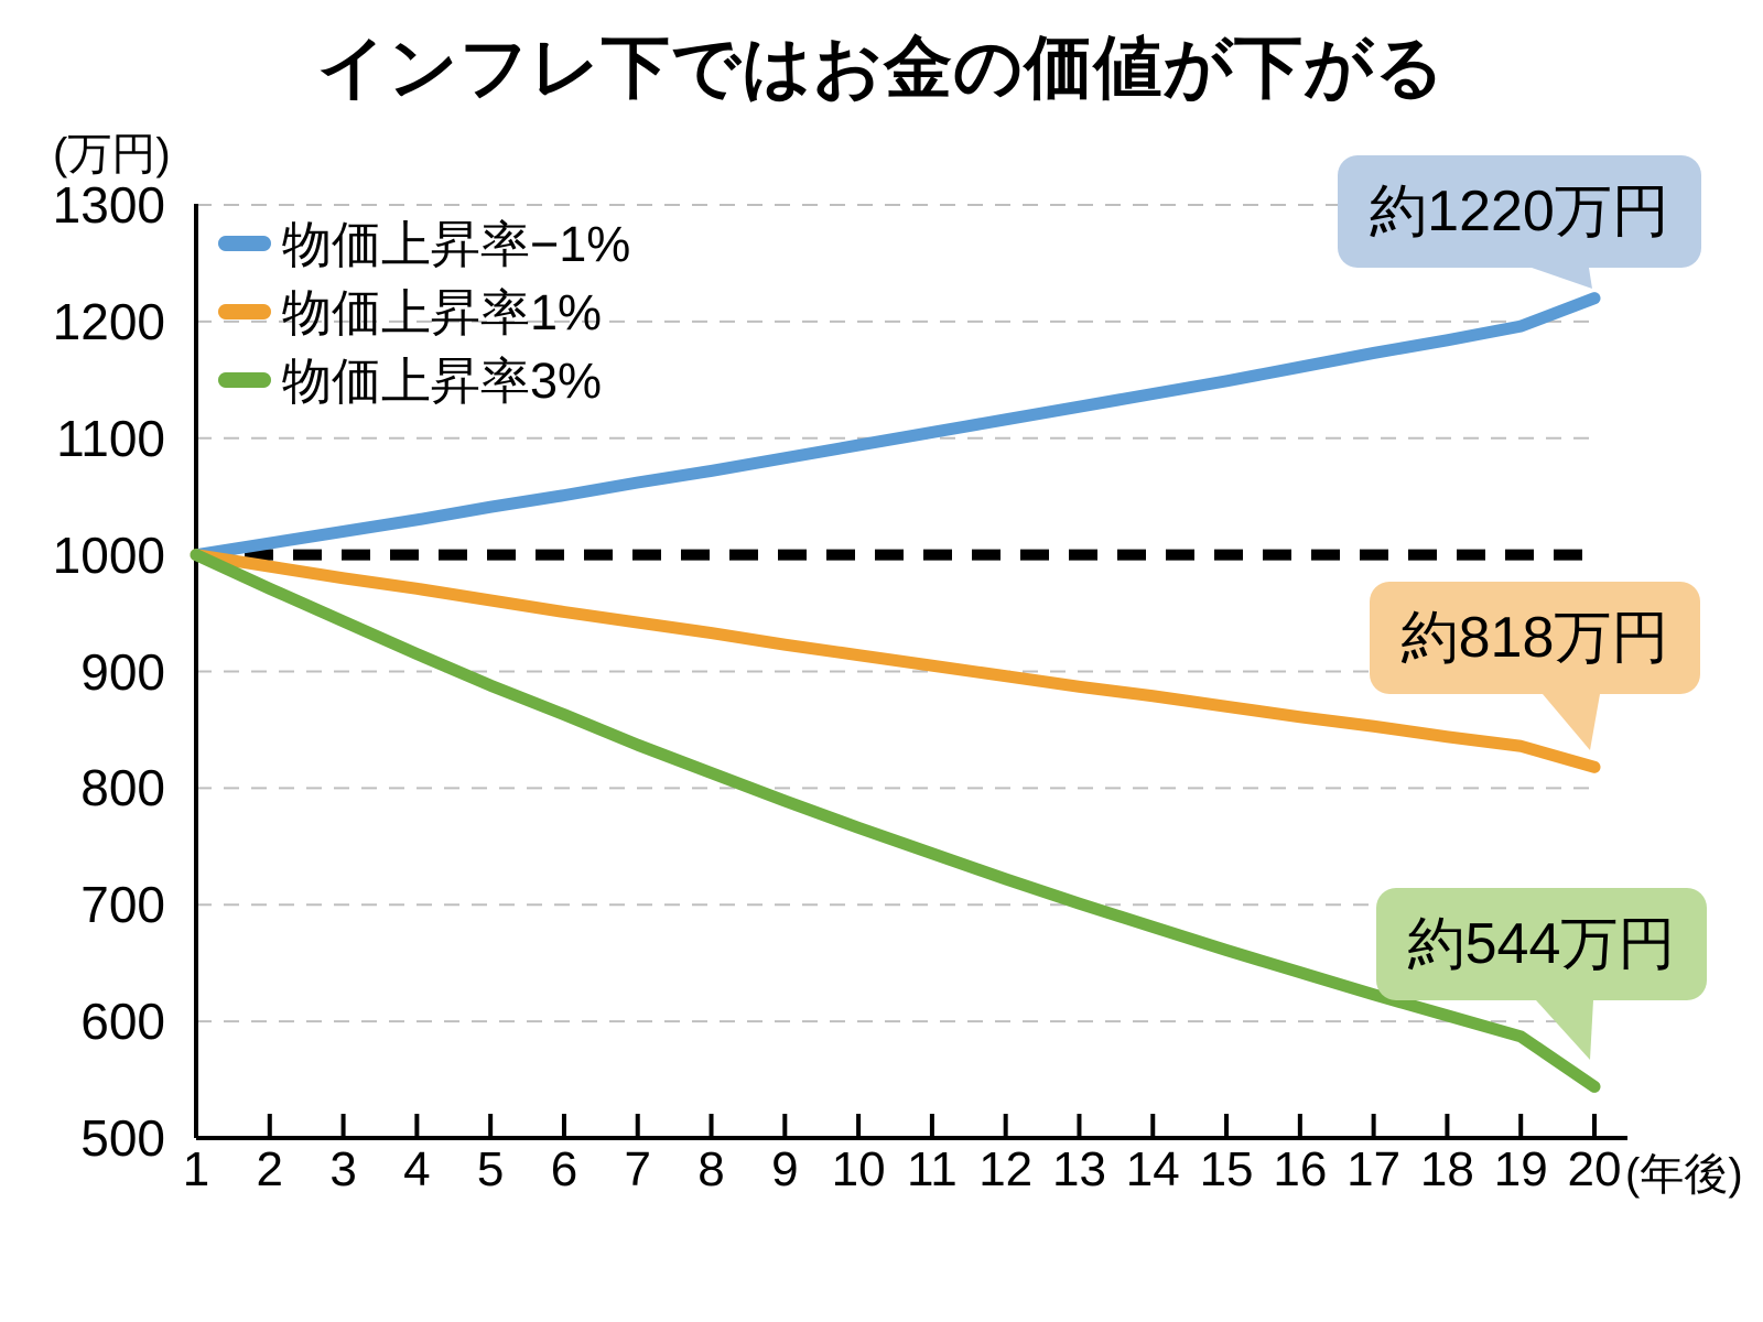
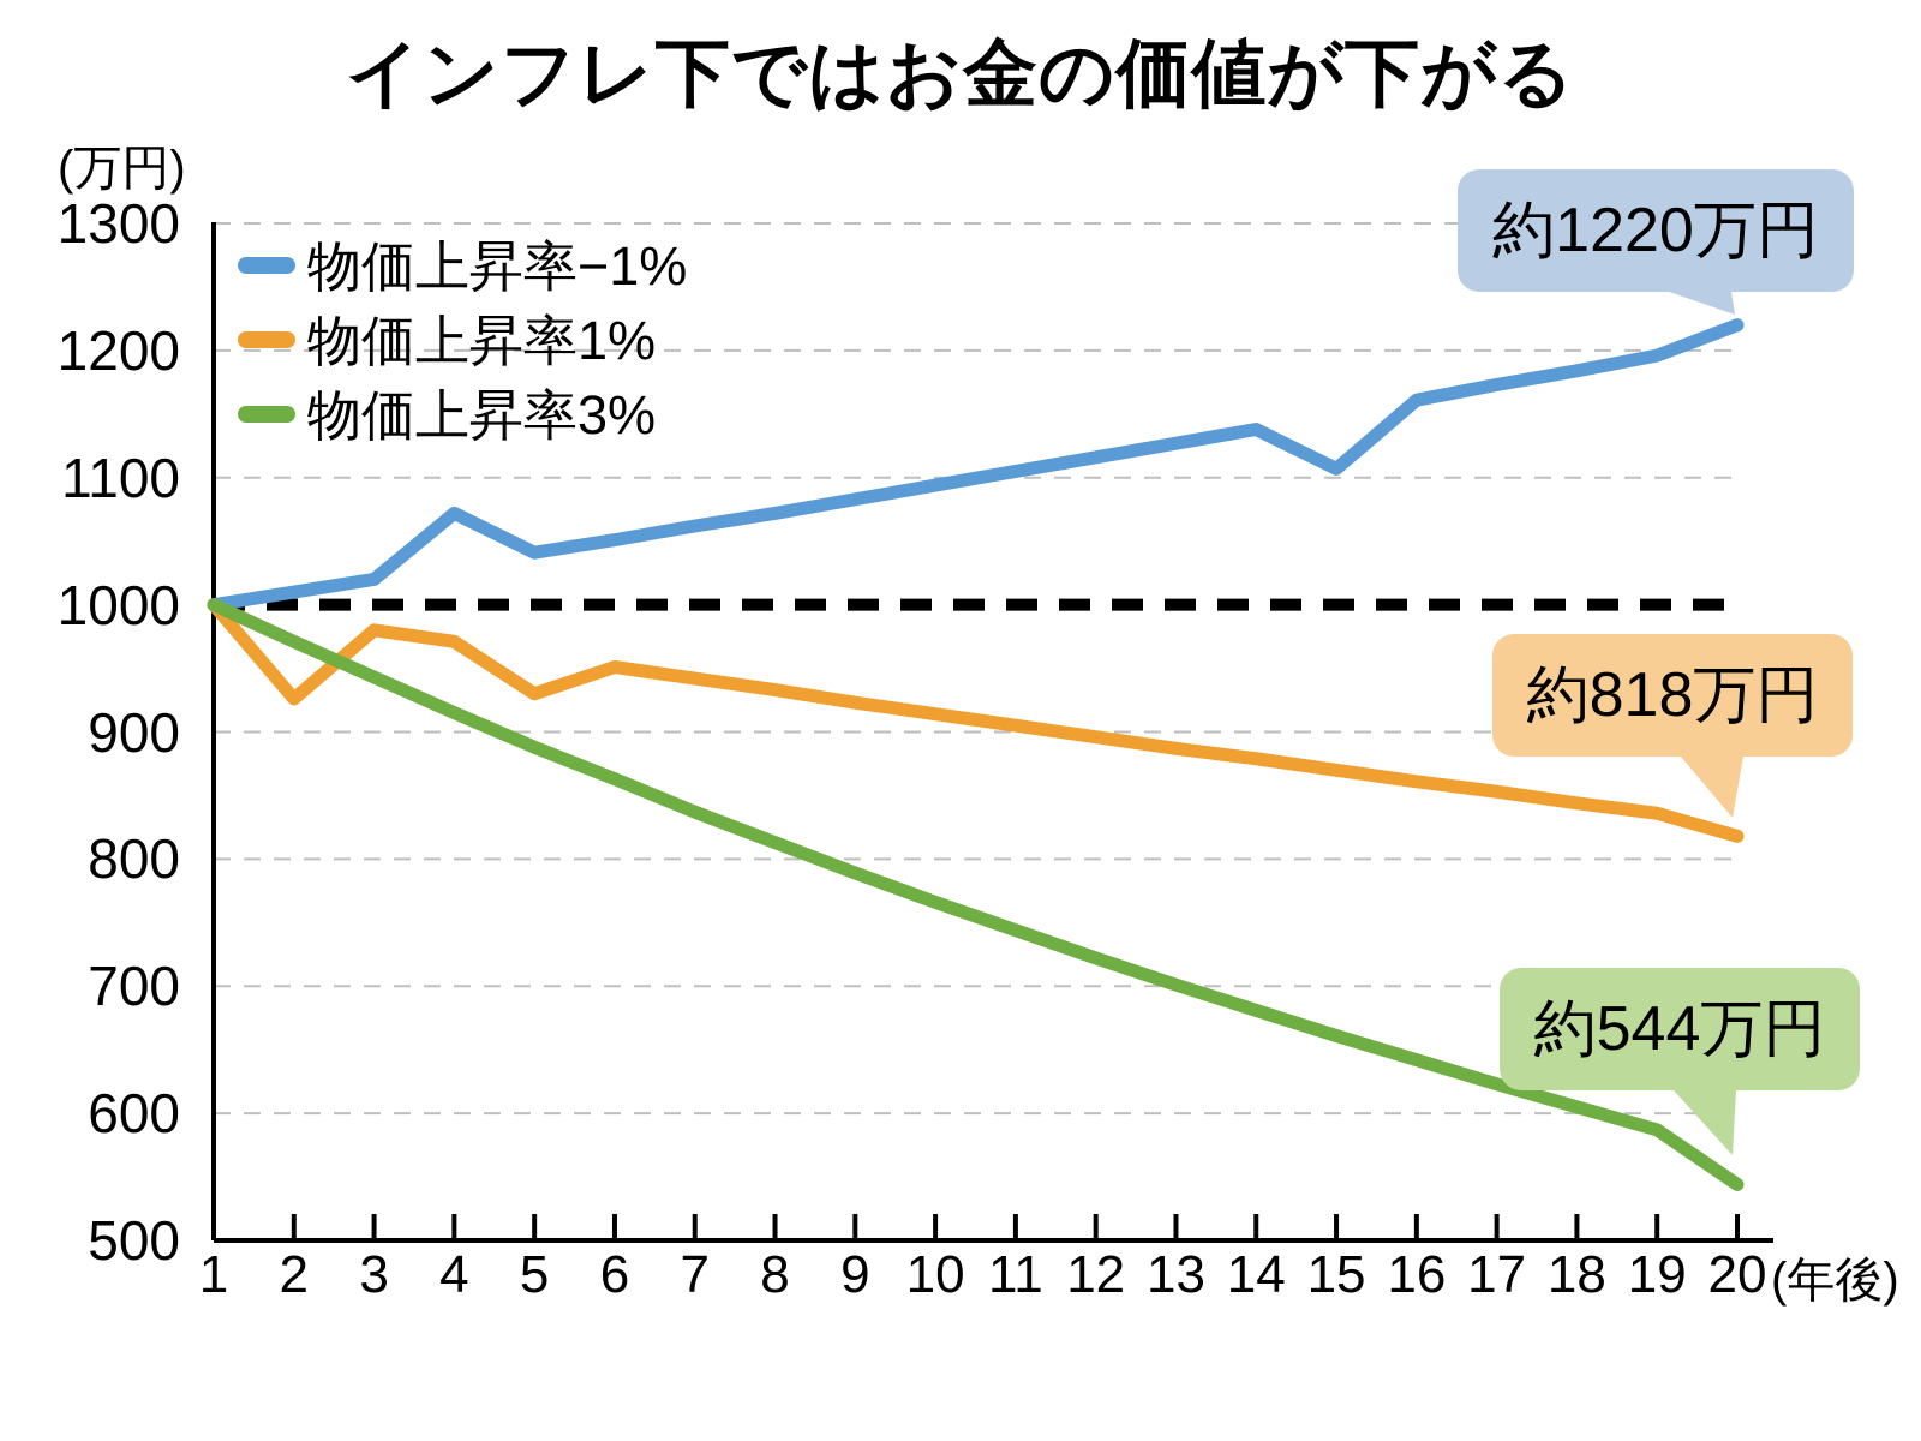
物価上昇率1%/2: 990 -> 926
物価上昇率−1%/4: 1030 -> 1072
物価上昇率1%/5: 961 -> 930
物価上昇率−1%/15: 1149 -> 1107
